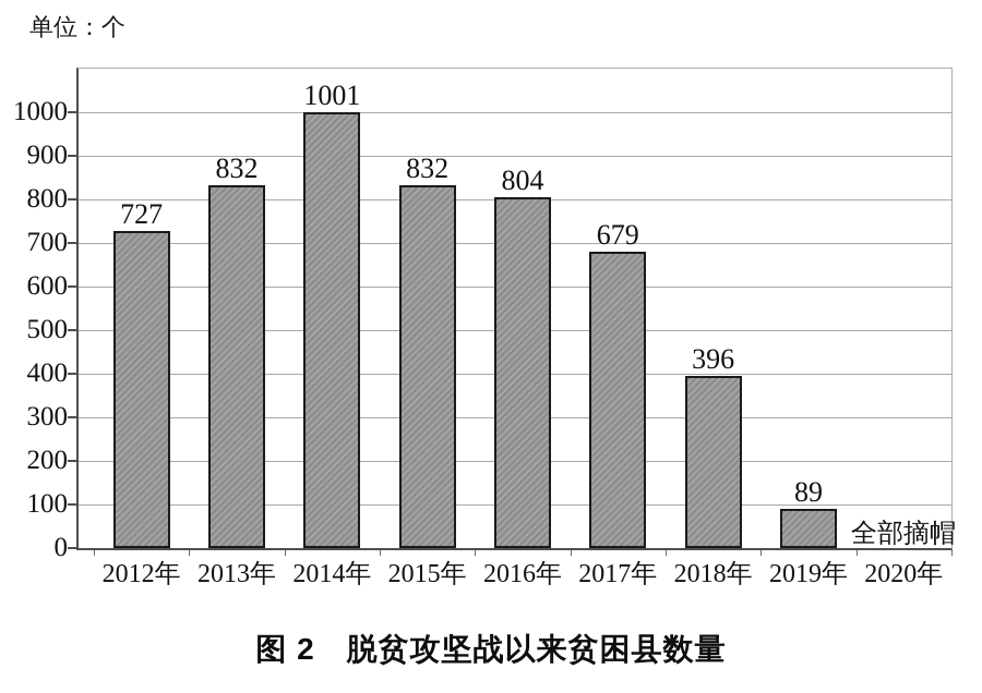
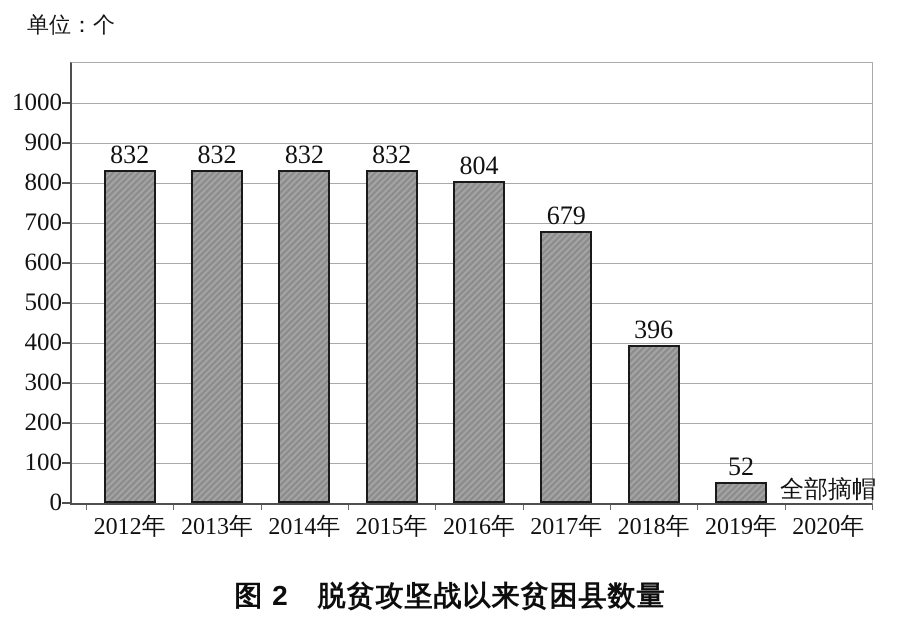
2012年: 727 -> 832
2014年: 1001 -> 832
2019年: 89 -> 52
